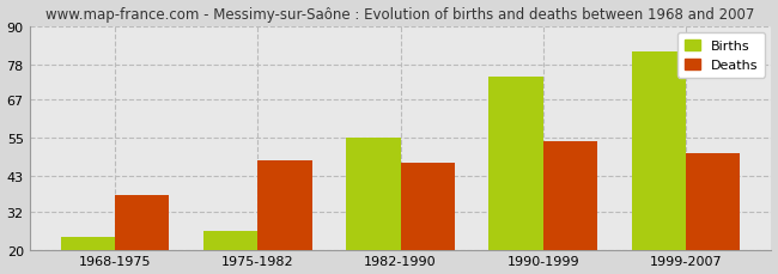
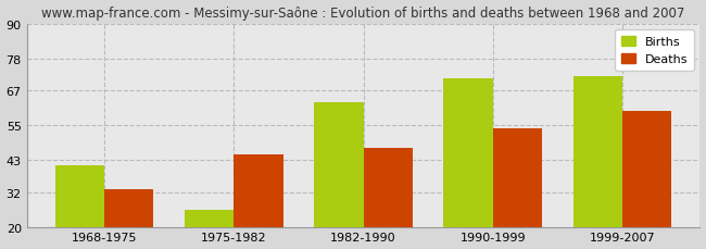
Births/1968-1975: 24 -> 41
Deaths/1968-1975: 37 -> 33
Deaths/1975-1982: 48 -> 45
Births/1982-1990: 55 -> 63
Births/1990-1999: 74 -> 71
Births/1999-2007: 82 -> 72
Deaths/1999-2007: 50 -> 60
